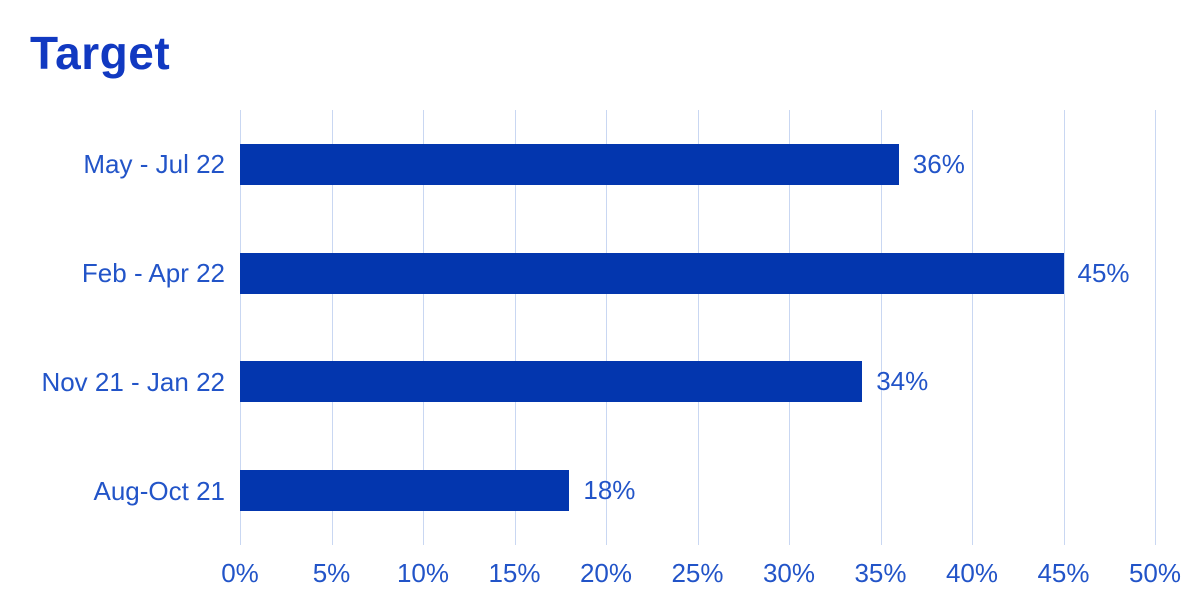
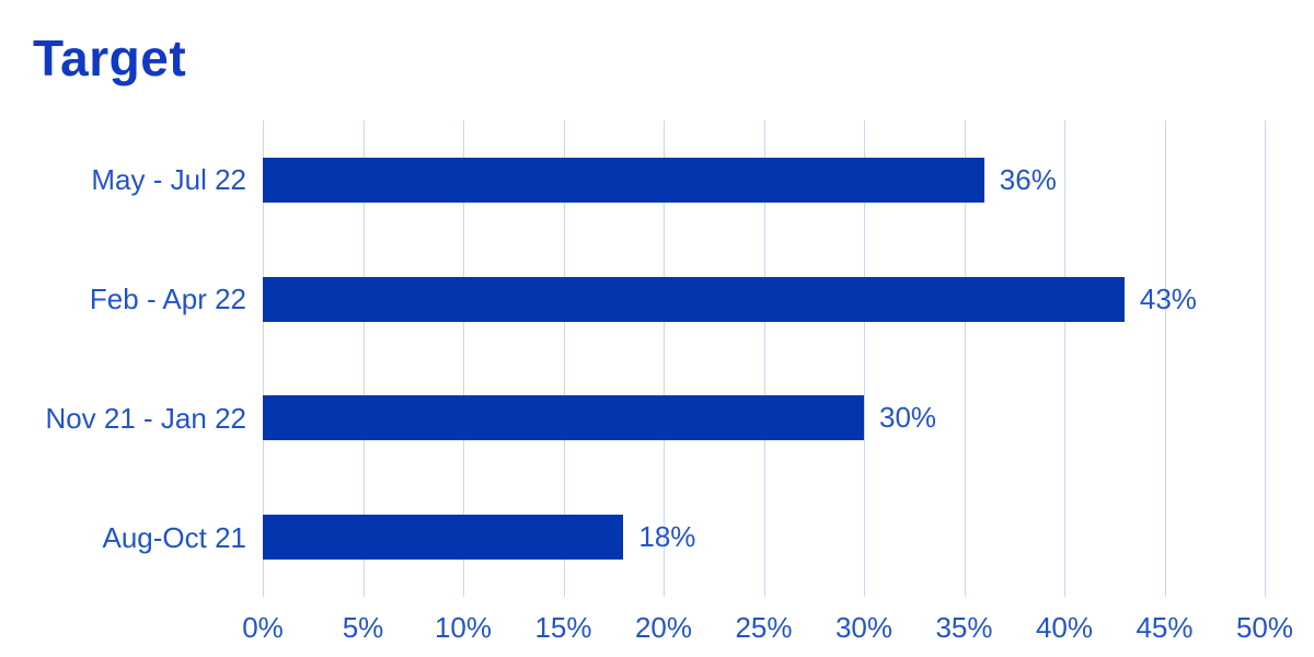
Feb - Apr 22: 45% -> 43%
Nov 21 - Jan 22: 34% -> 30%
